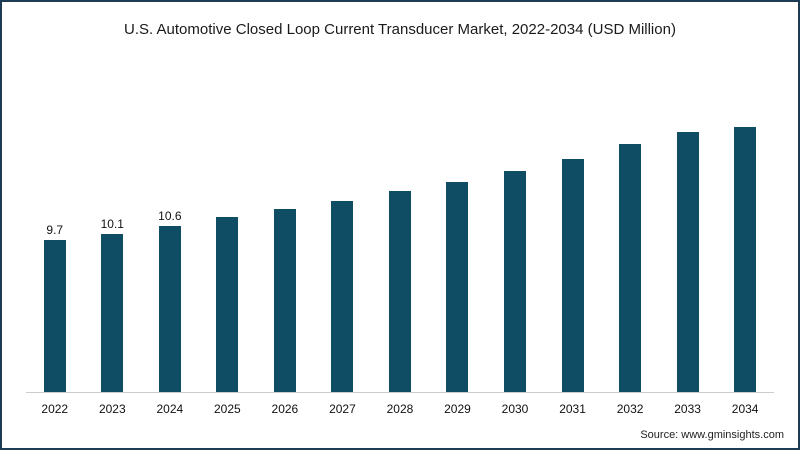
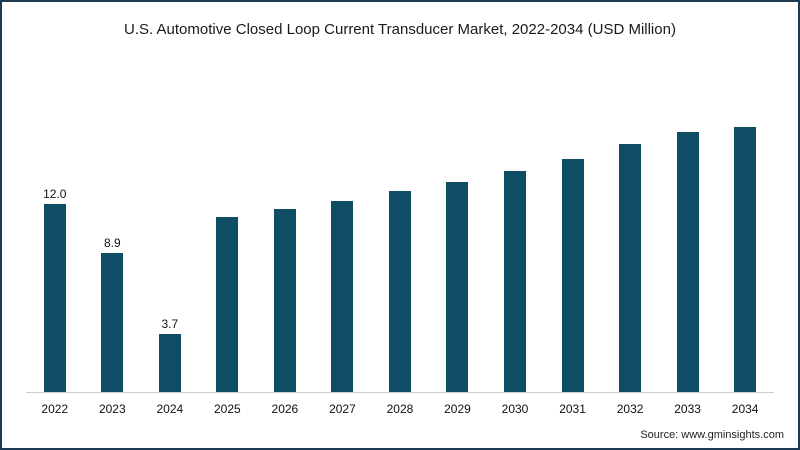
2022: 9.7 -> 12.0
2023: 10.1 -> 8.9
2024: 10.6 -> 3.7
